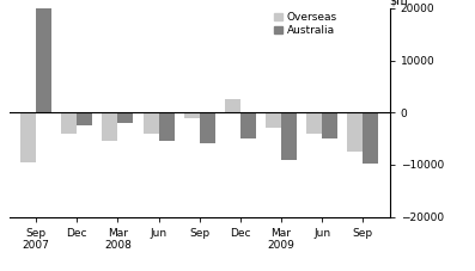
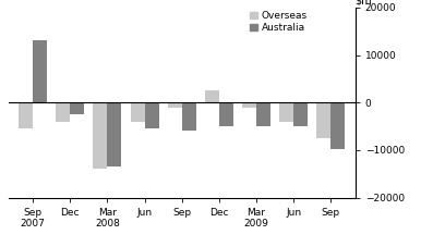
Overseas/Sep 2007: -9500 -> -5500
Australia/Sep 2007: 20000 -> 13000
Overseas/Mar 2008: -5500 -> -14000
Australia/Mar 2008: -2000 -> -13500
Overseas/Mar 2009: -3000 -> -1000
Australia/Mar 2009: -9000 -> -5000
